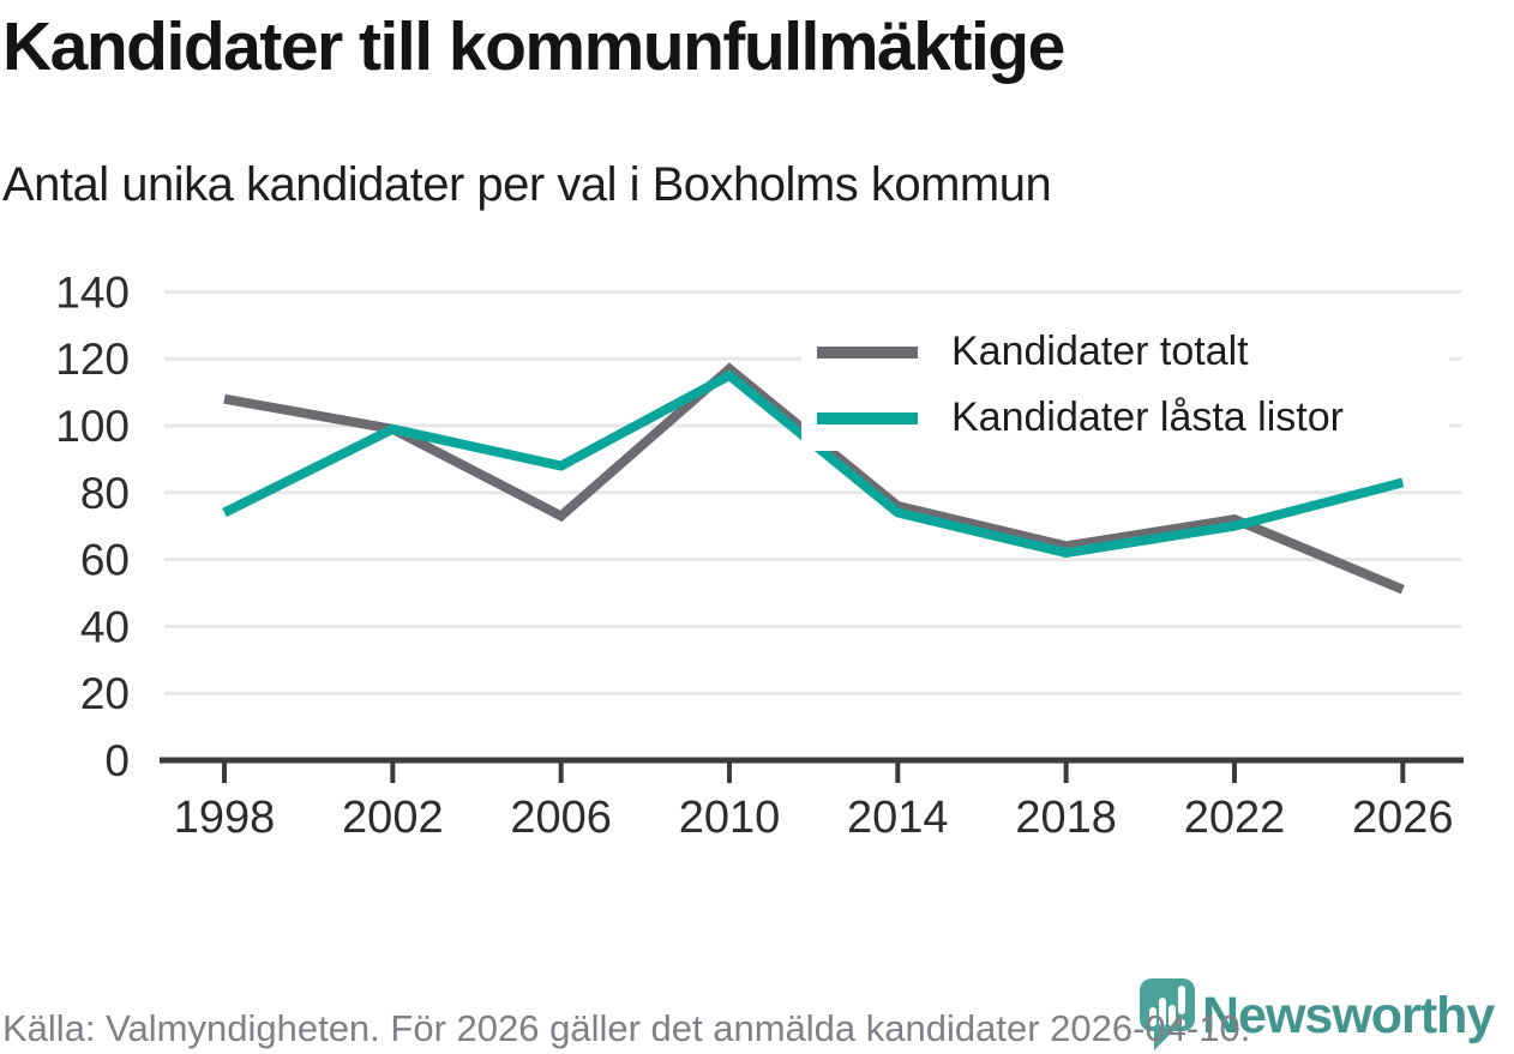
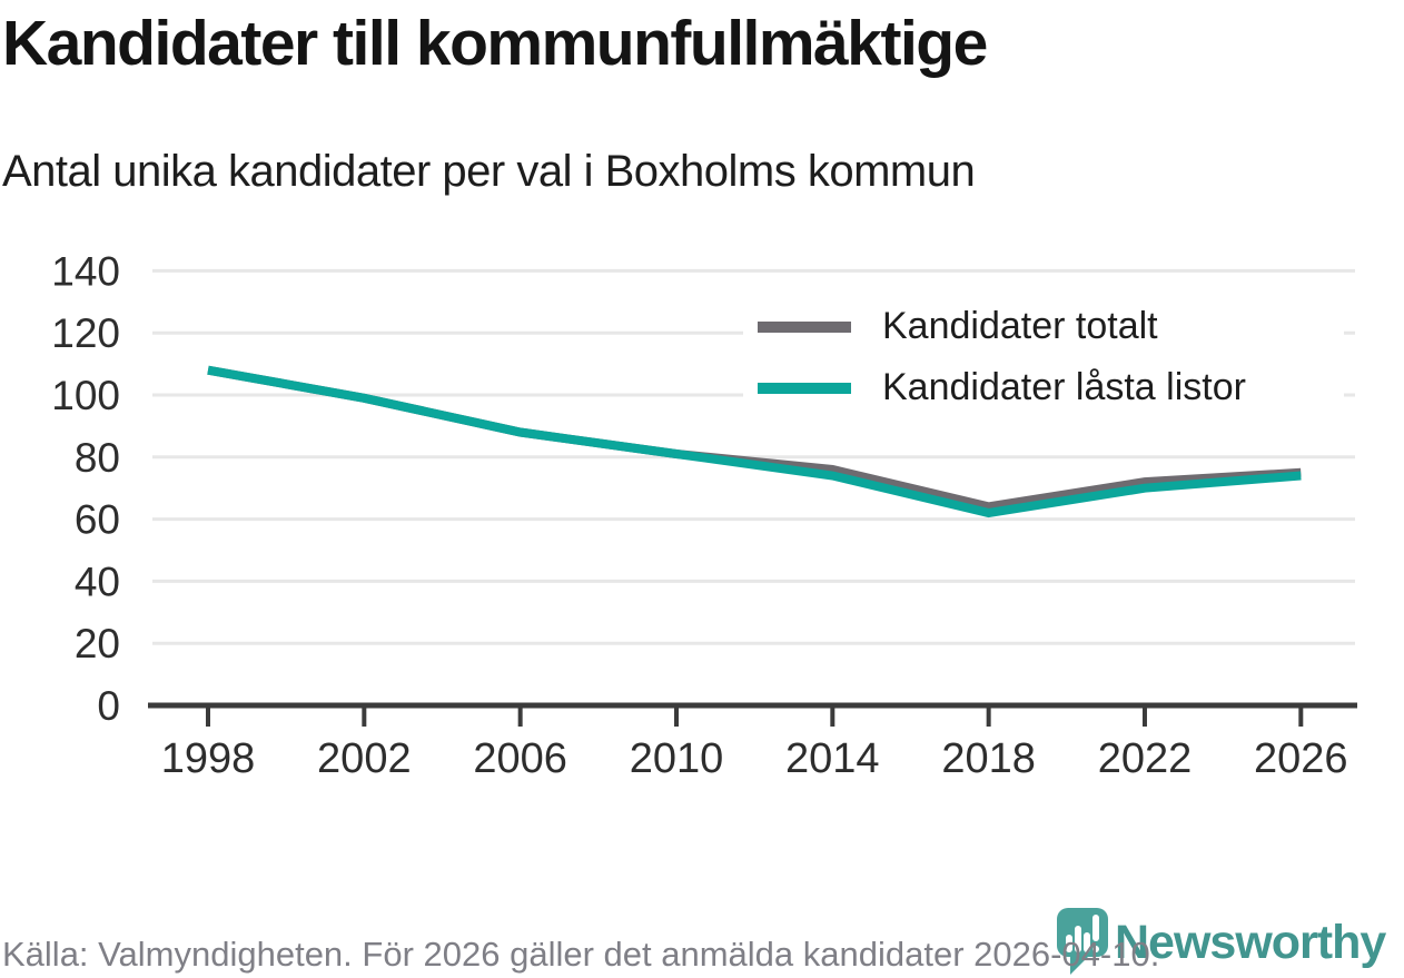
Kandidater låsta listor/1998: 74 -> 108
Kandidater totalt/2006: 73 -> 88
Kandidater totalt/2010: 117 -> 81
Kandidater låsta listor/2010: 115 -> 81
Kandidater totalt/2026: 51 -> 75
Kandidater låsta listor/2026: 83 -> 74
